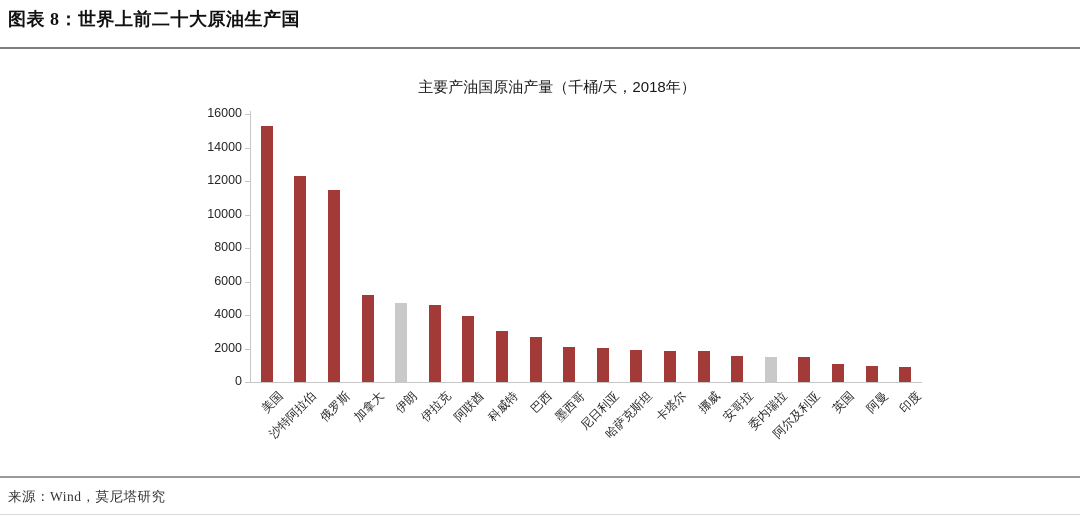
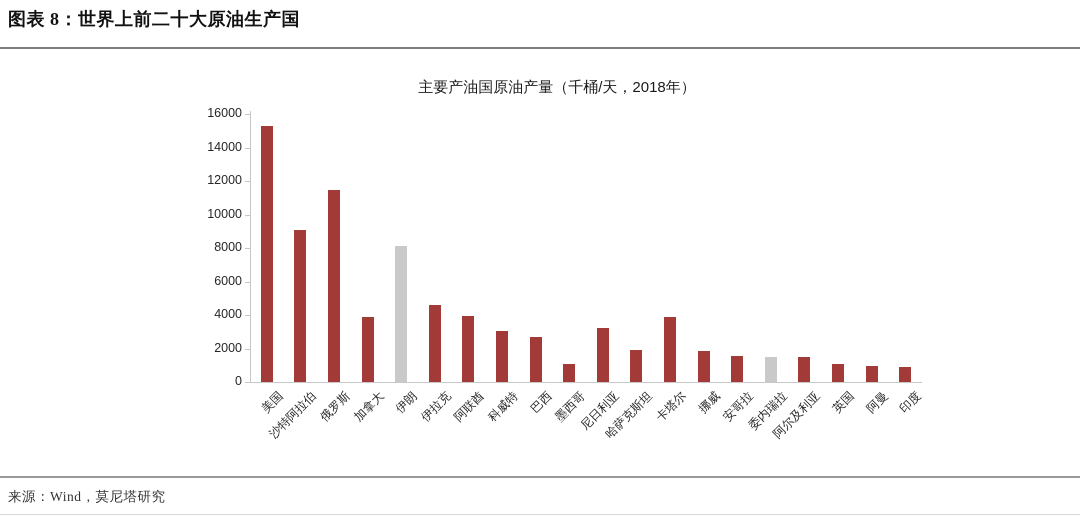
沙特阿拉伯: 12300 -> 9100
加拿大: 5200 -> 3900
伊朗: 4700 -> 8100
墨西哥: 2100 -> 1100
尼日利亚: 2100 -> 3200
卡塔尔: 1900 -> 3900
